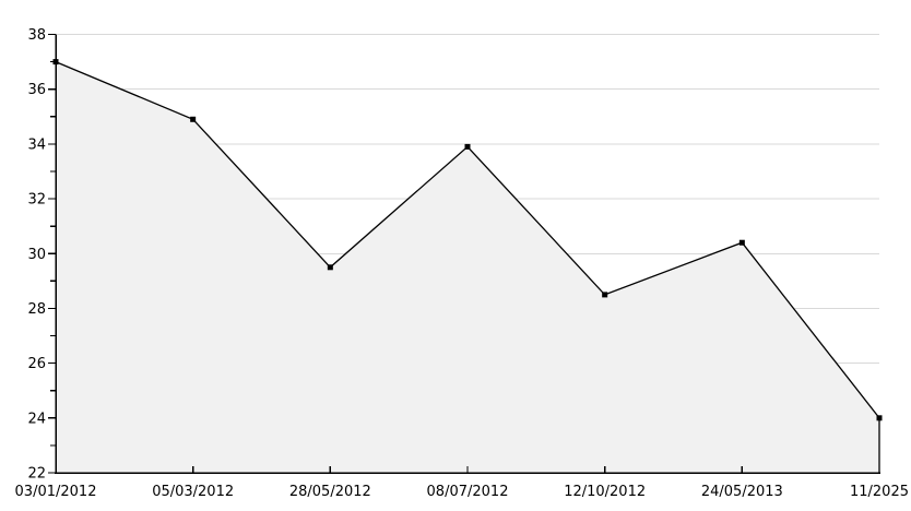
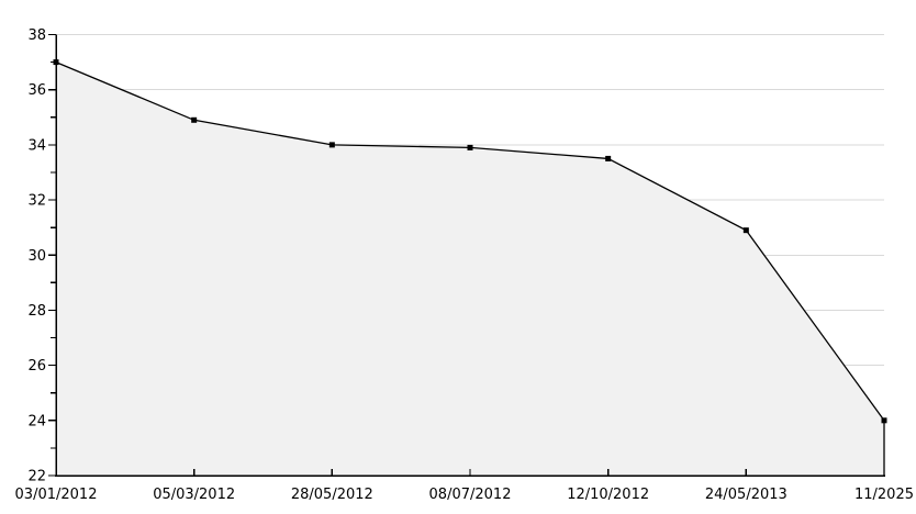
28/05/2012: 29.5 -> 34.0
12/10/2012: 28.5 -> 33.5
24/05/2013: 30.4 -> 30.9
